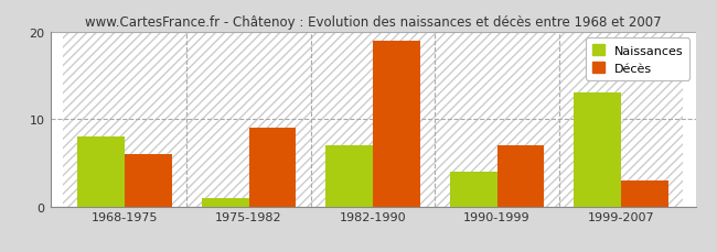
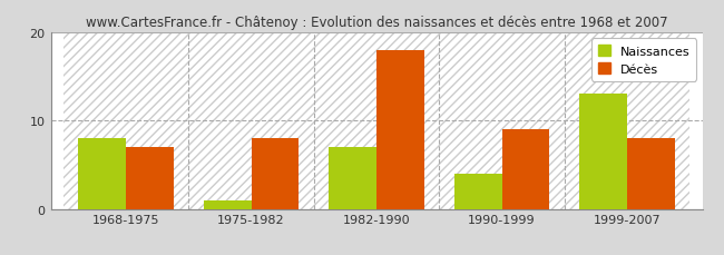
Décès/1968-1975: 6 -> 7
Décès/1975-1982: 9 -> 8
Décès/1982-1990: 19 -> 18
Décès/1990-1999: 7 -> 9
Décès/1999-2007: 3 -> 8
